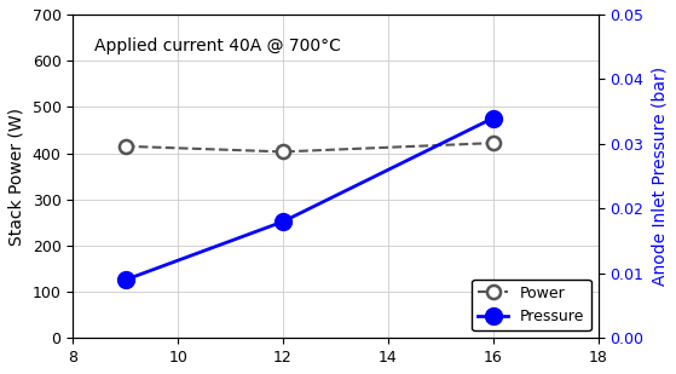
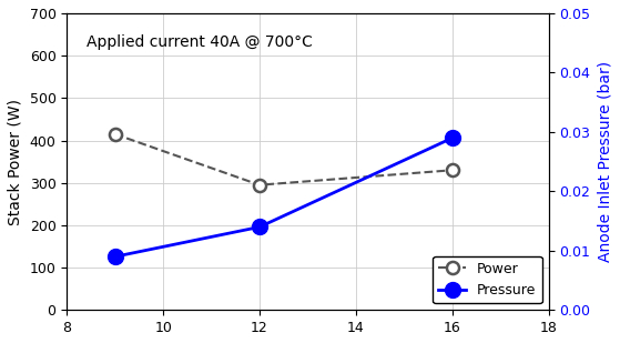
Power/12: 403 -> 295
Pressure/12: 0.018 -> 0.014
Power/16: 422 -> 330
Pressure/16: 0.034 -> 0.029
